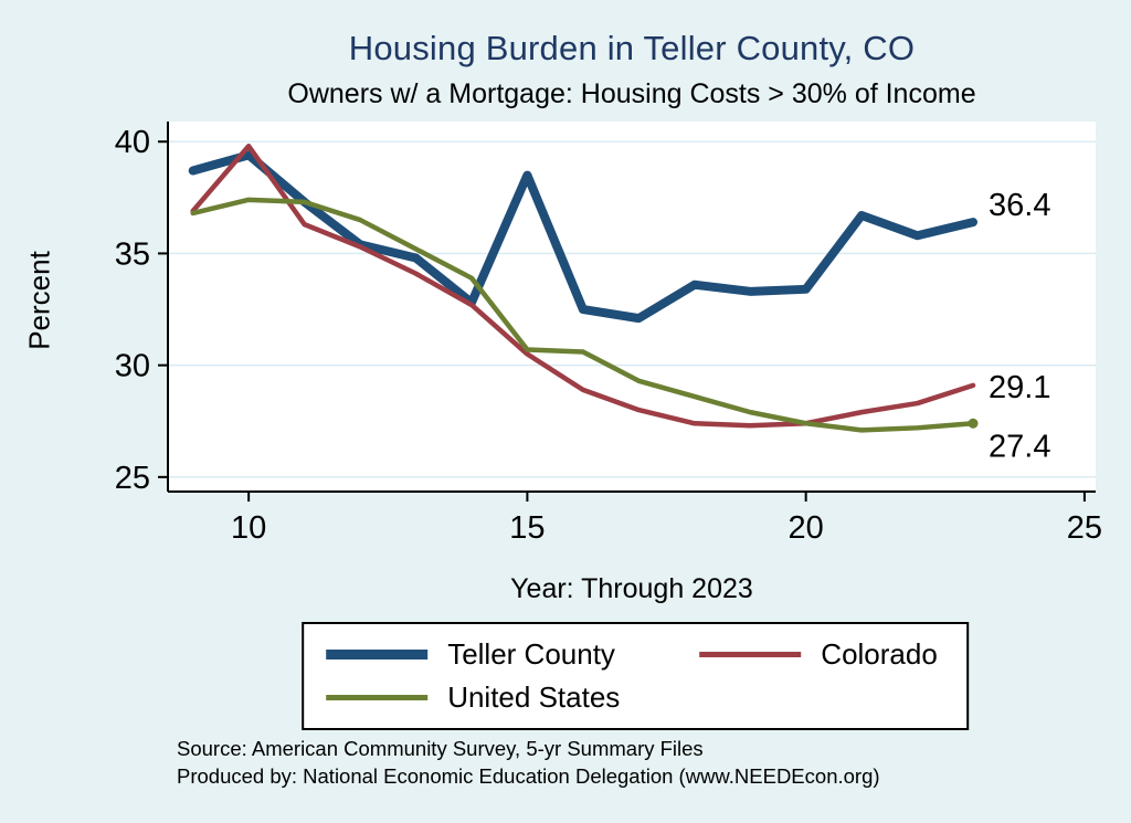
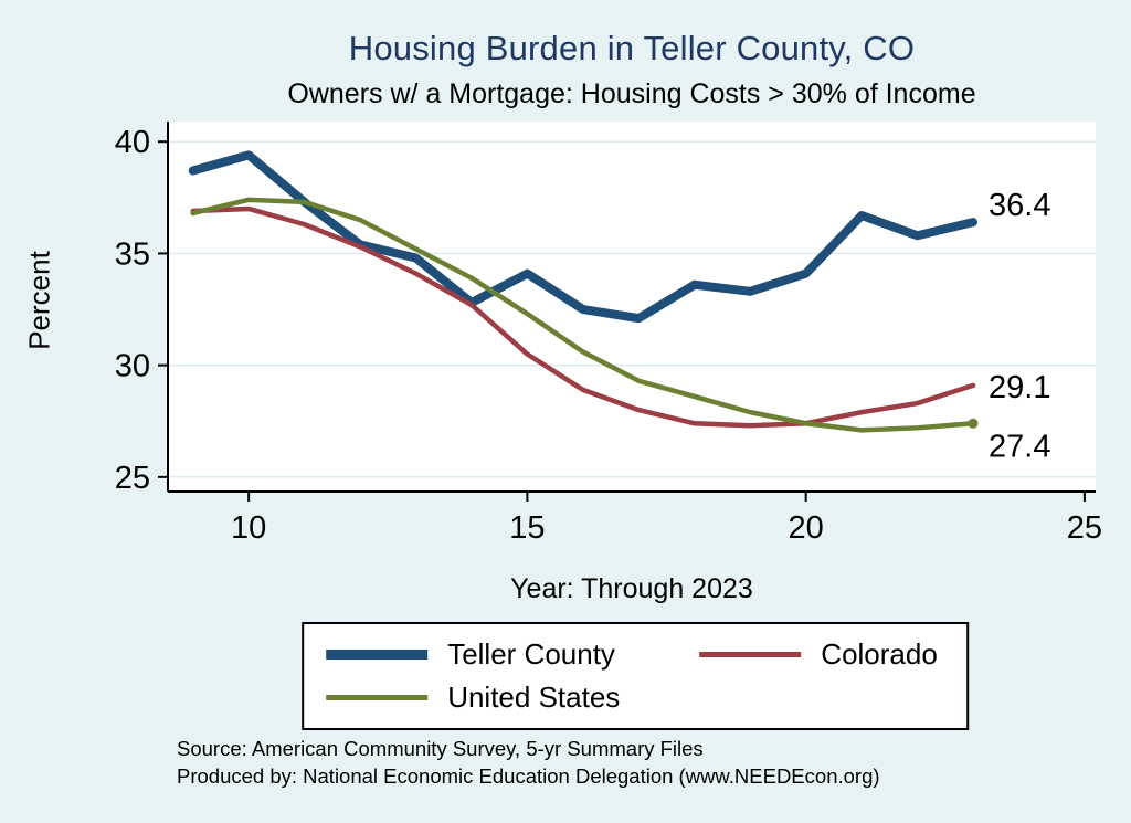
Colorado/10: 39.8 -> 37.0
Teller County/15: 38.5 -> 34.1
United States/15: 30.7 -> 32.3
Teller County/20: 33.4 -> 34.1
